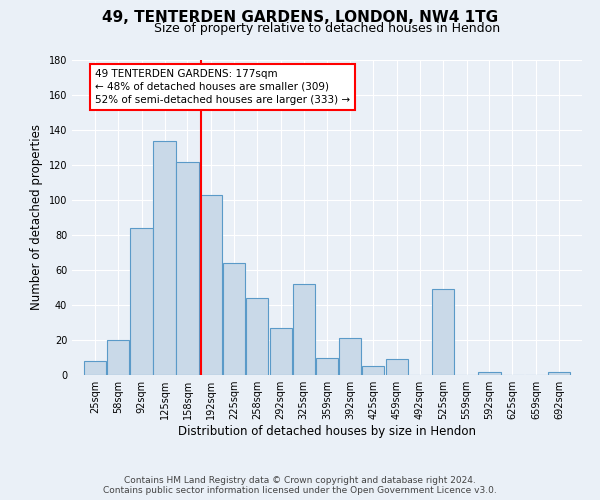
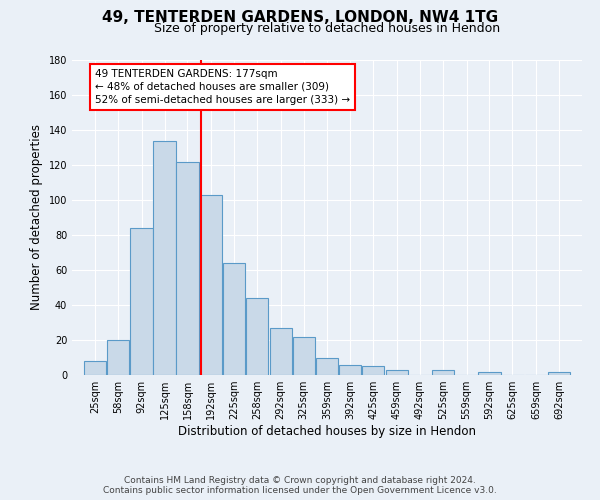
325sqm: 52 -> 22
392sqm: 21 -> 6
459sqm: 9 -> 3
525sqm: 49 -> 3
